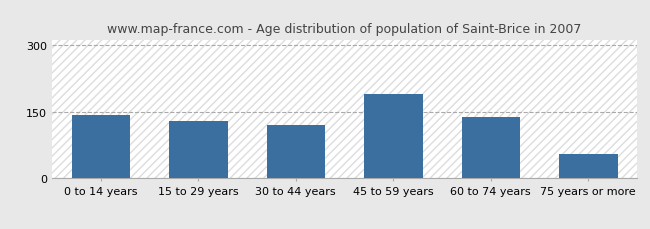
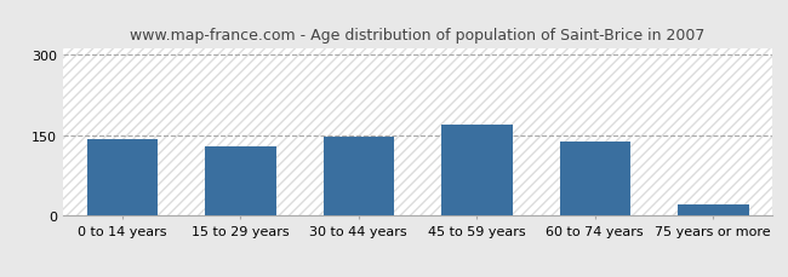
30 to 44 years: 120 -> 147
45 to 59 years: 190 -> 170
75 years or more: 55 -> 20
